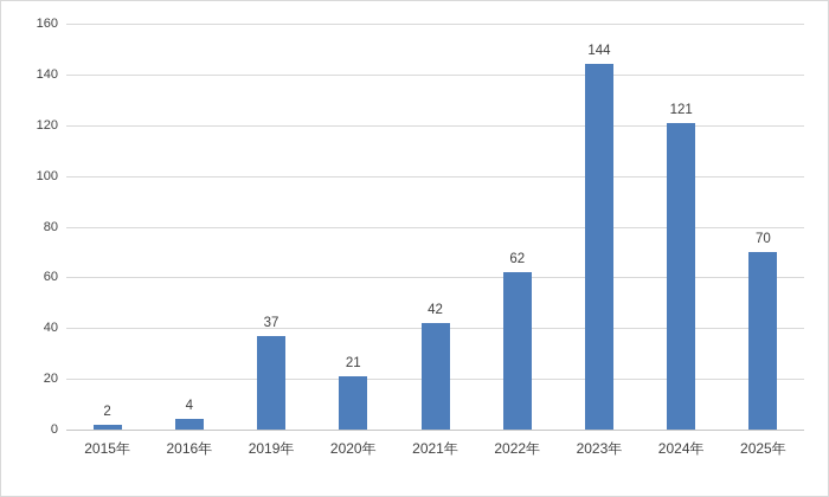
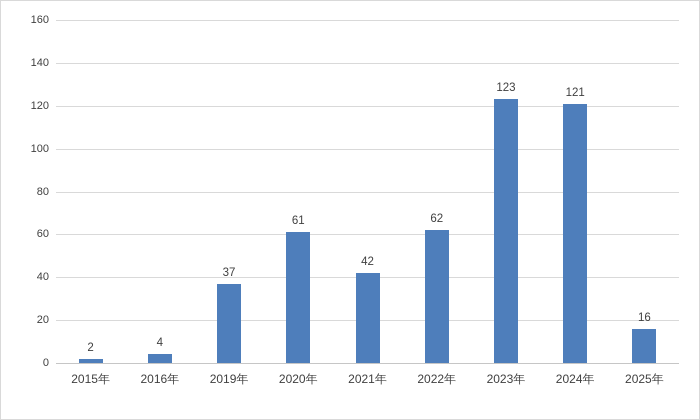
2020年: 21 -> 61
2023年: 144 -> 123
2025年: 70 -> 16
